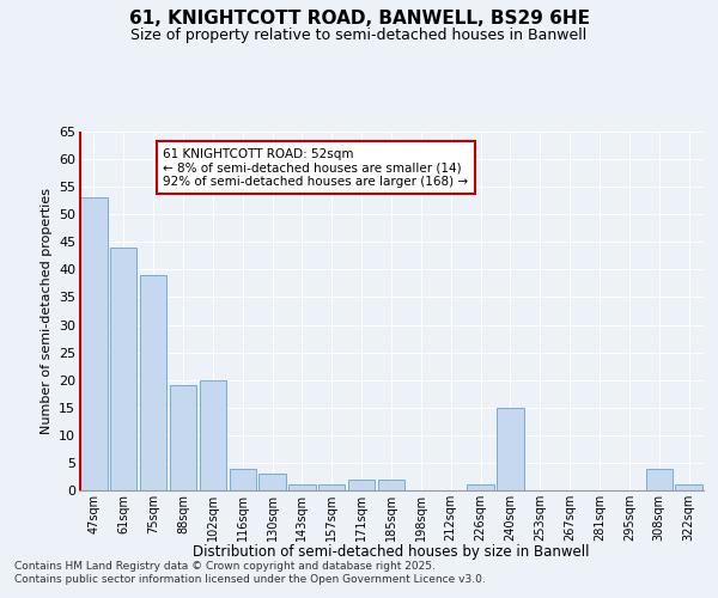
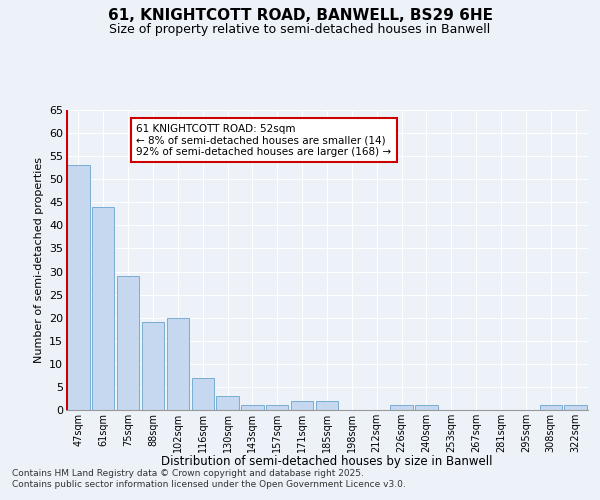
75sqm: 39 -> 29
116sqm: 4 -> 7
240sqm: 15 -> 1
308sqm: 4 -> 1
